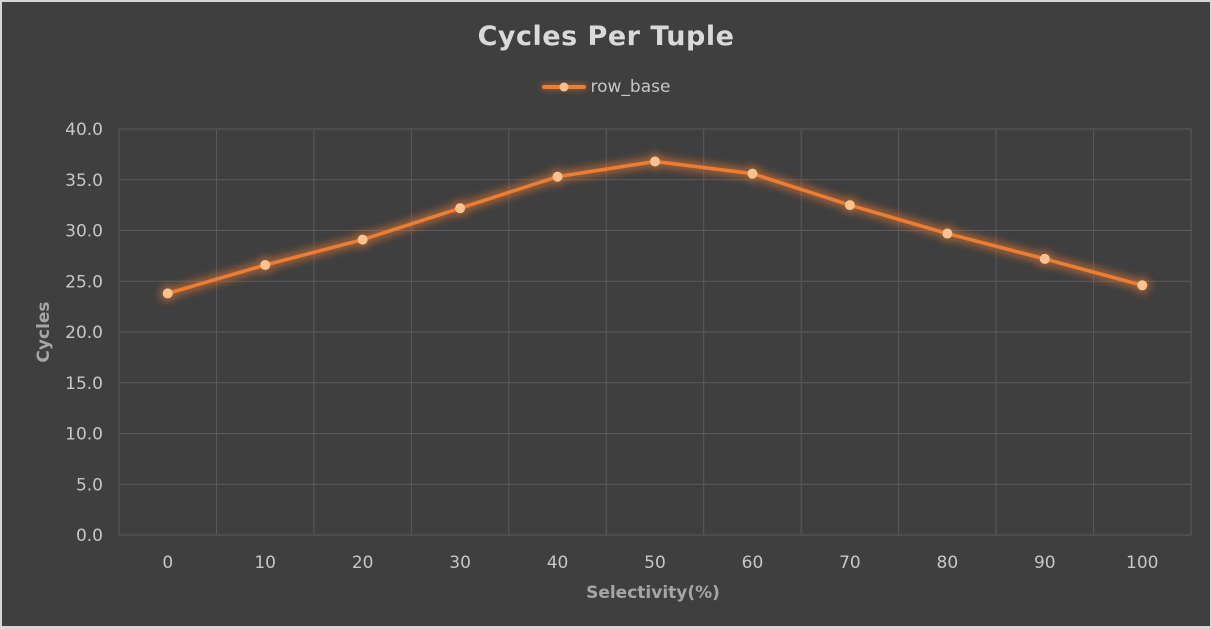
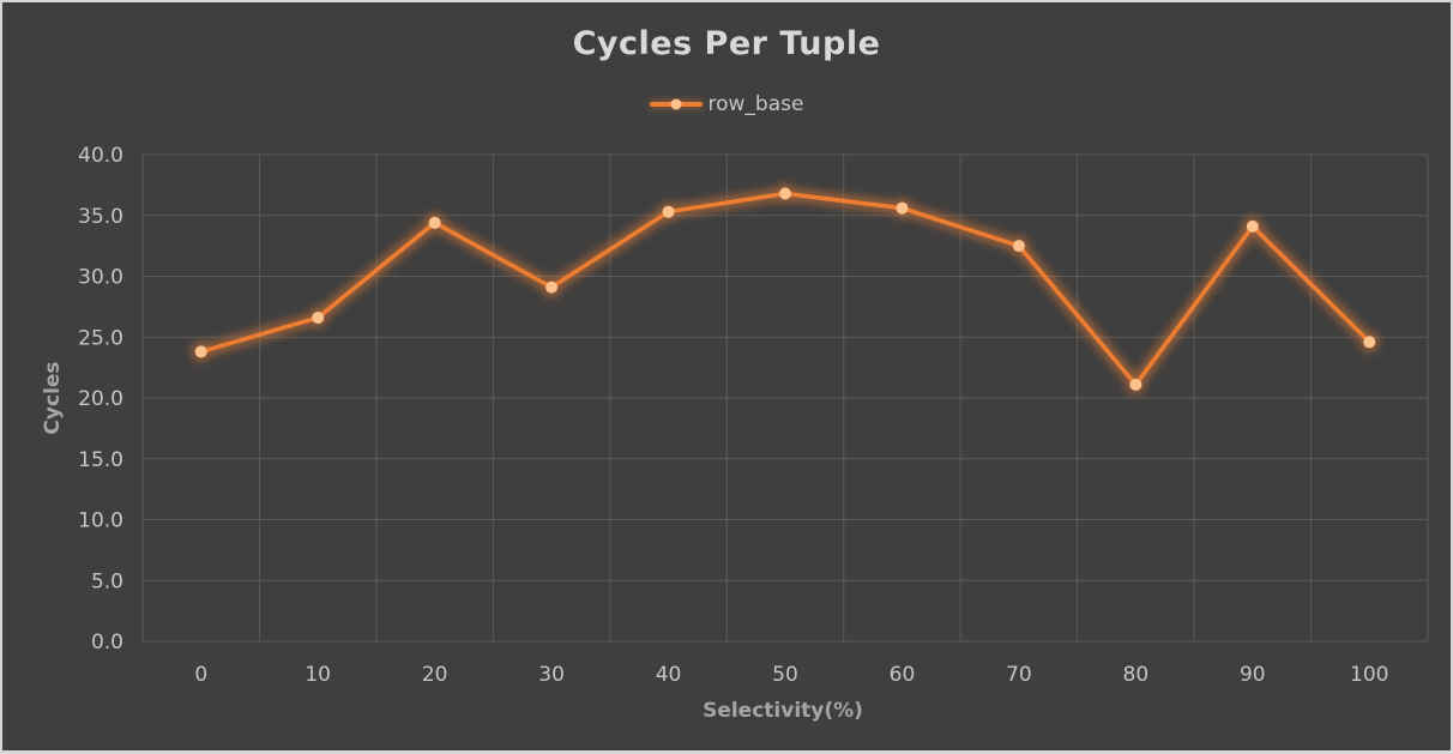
20: 29.1 -> 34.4
30: 32.2 -> 29.1
80: 29.7 -> 21.1
90: 27.2 -> 34.1
